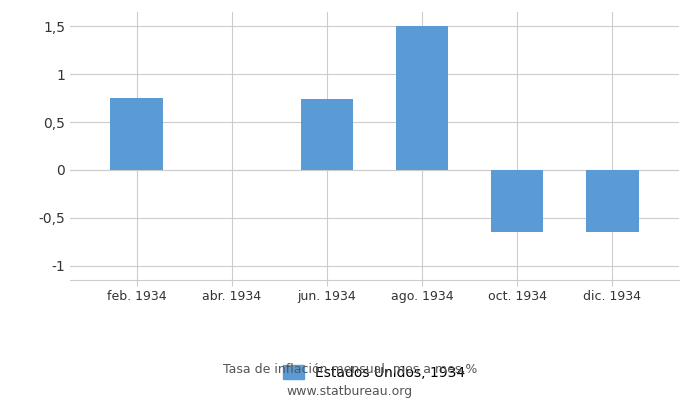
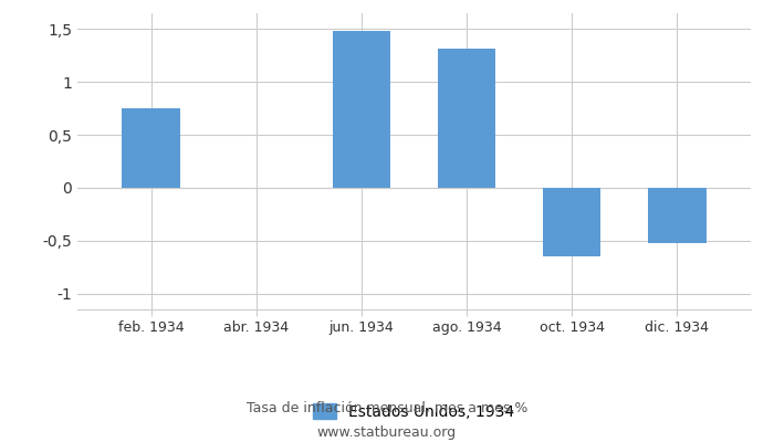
jun. 1934: 0,74 -> 1,48
ago. 1934: 1,50 -> 1,32
dic. 1934: -0,65 -> -0,52
